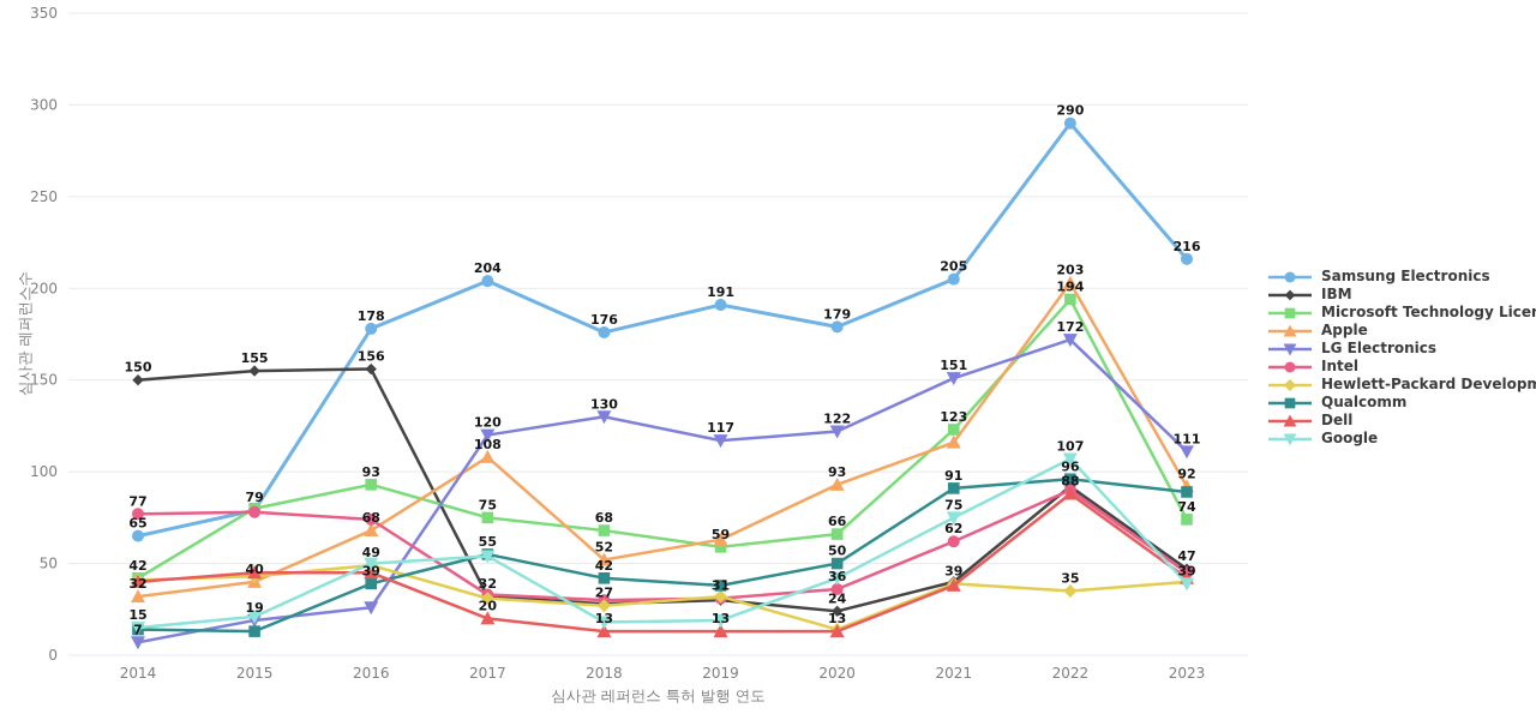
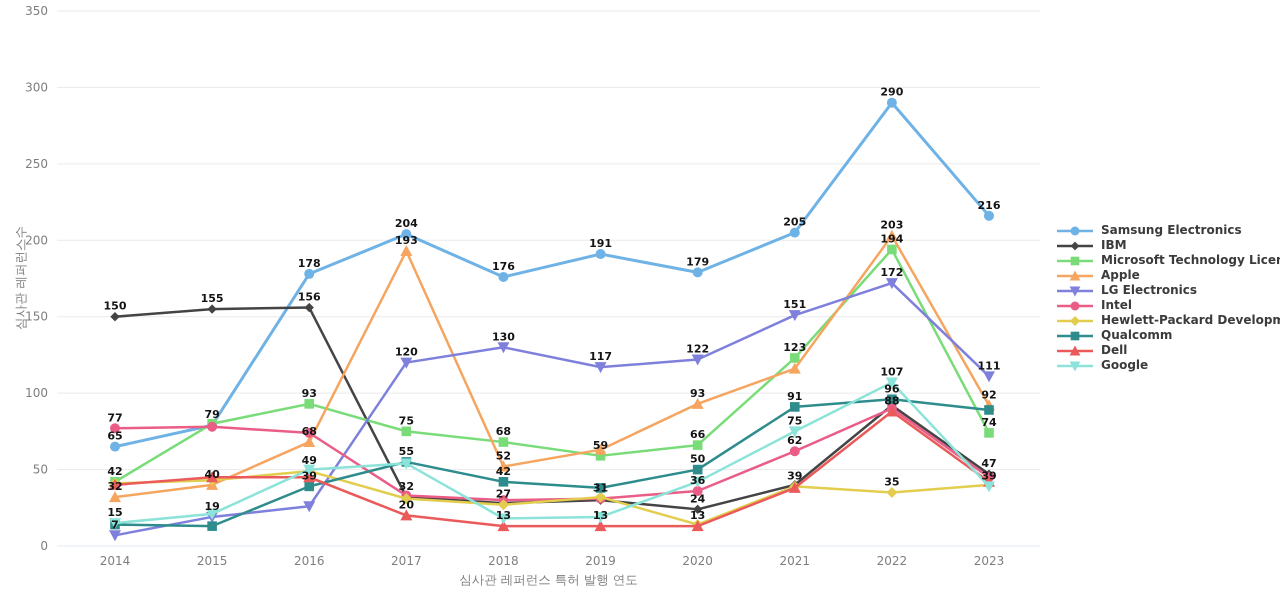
Apple/2017: 108 -> 193
